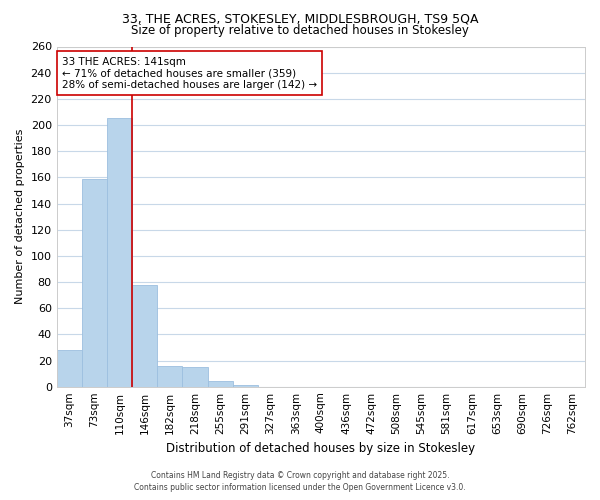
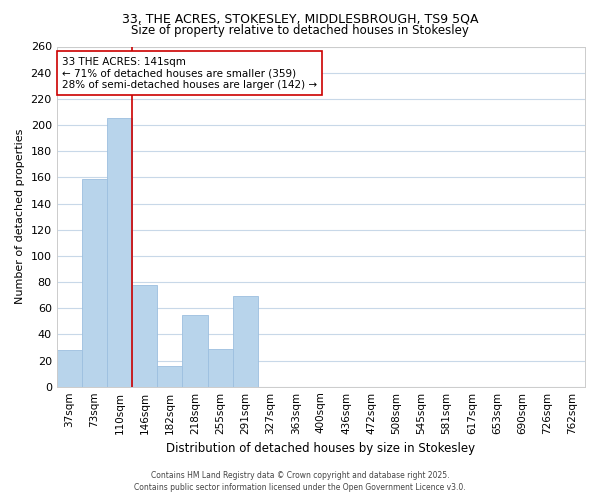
218sqm: 15 -> 55
255sqm: 4 -> 29
291sqm: 1 -> 69
